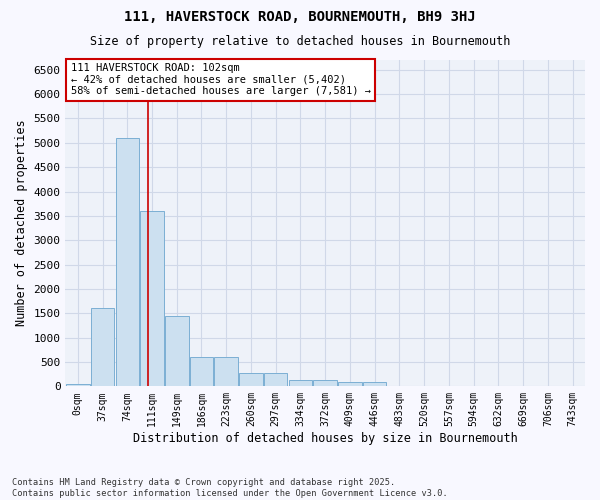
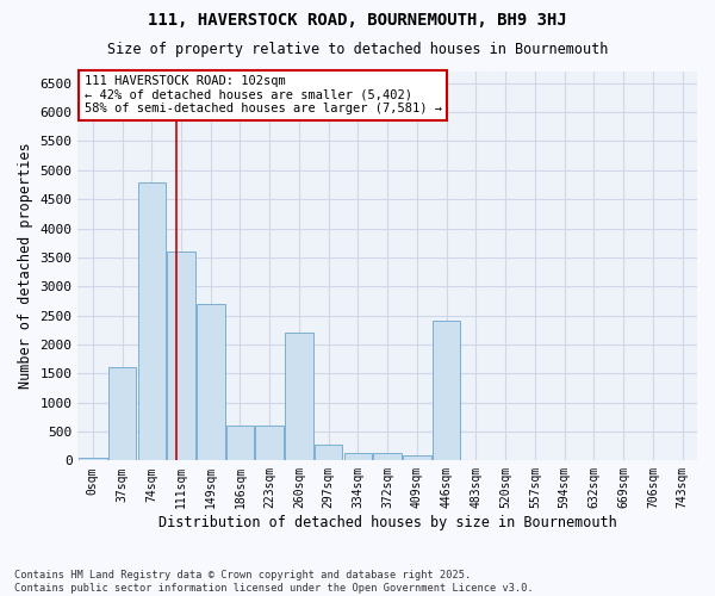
74sqm: 5100 -> 4800
149sqm: 1450 -> 2700
260sqm: 280 -> 2200
446sqm: 80 -> 2400
